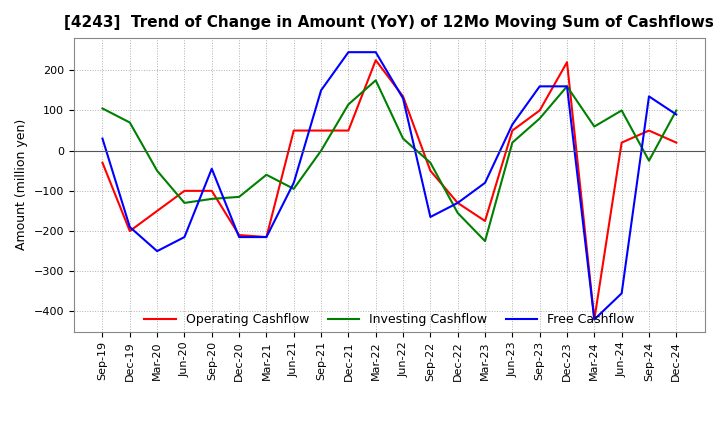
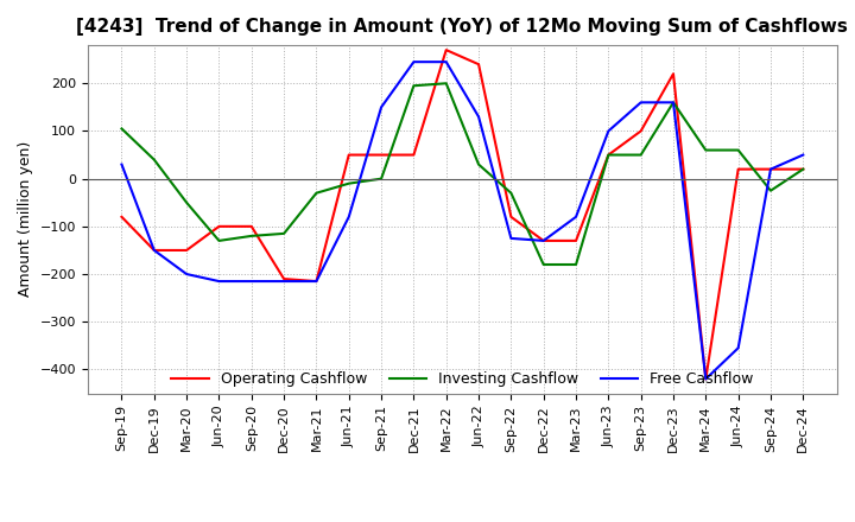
Operating Cashflow/Sep-19: -30 -> -80
Operating Cashflow/Dec-19: -200 -> -150
Investing Cashflow/Dec-19: 70 -> 40
Free Cashflow/Dec-19: -190 -> -150
Free Cashflow/Mar-20: -250 -> -200
Free Cashflow/Sep-20: -45 -> -215
Investing Cashflow/Mar-21: -60 -> -30
Investing Cashflow/Jun-21: -95 -> -10
Investing Cashflow/Dec-21: 115 -> 195
Operating Cashflow/Mar-22: 225 -> 270
Investing Cashflow/Mar-22: 175 -> 200
Operating Cashflow/Jun-22: 135 -> 240
Operating Cashflow/Sep-22: -50 -> -80
Free Cashflow/Sep-22: -165 -> -125
Investing Cashflow/Dec-22: -155 -> -180
Operating Cashflow/Mar-23: -175 -> -130
Investing Cashflow/Mar-23: -225 -> -180
Investing Cashflow/Jun-23: 20 -> 50
Free Cashflow/Jun-23: 65 -> 100
Investing Cashflow/Sep-23: 80 -> 50
Investing Cashflow/Jun-24: 100 -> 60
Operating Cashflow/Sep-24: 50 -> 20
Free Cashflow/Sep-24: 135 -> 20
Investing Cashflow/Dec-24: 100 -> 20
Free Cashflow/Dec-24: 90 -> 50
